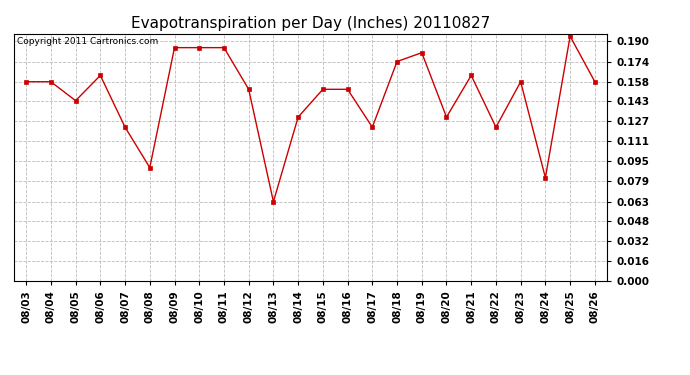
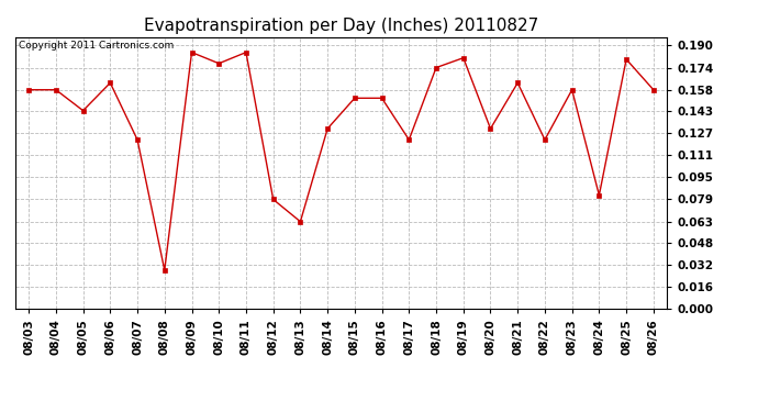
08/08: 0.090 -> 0.028
08/10: 0.185 -> 0.177
08/12: 0.152 -> 0.079
08/25: 0.194 -> 0.180
